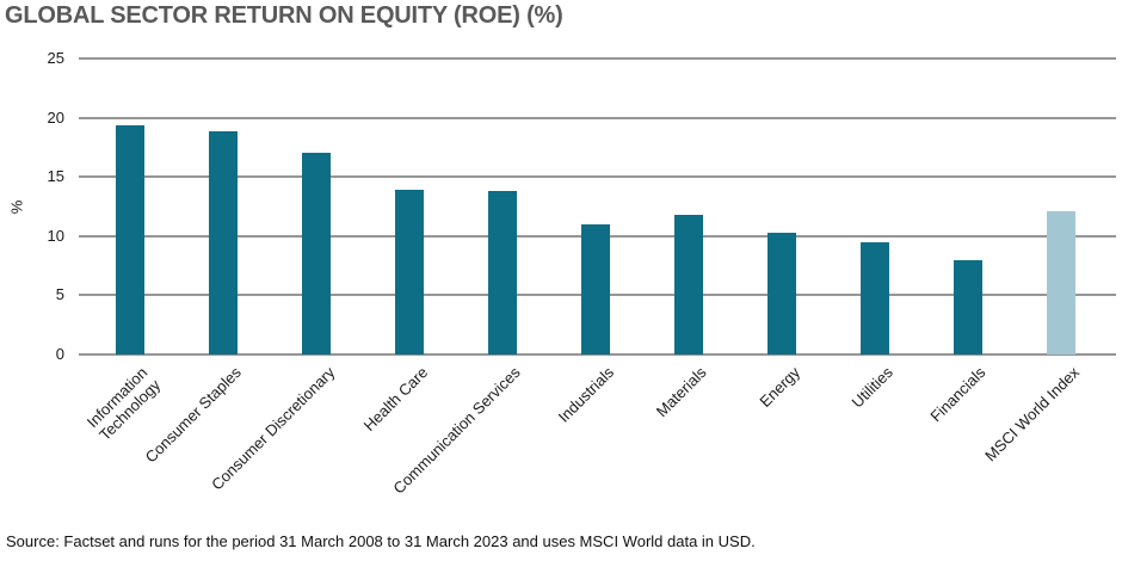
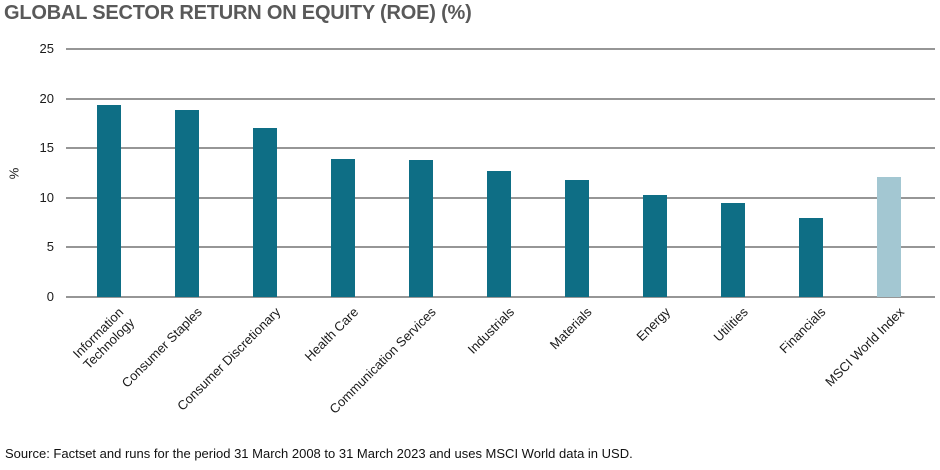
Industrials: 11 -> 13
